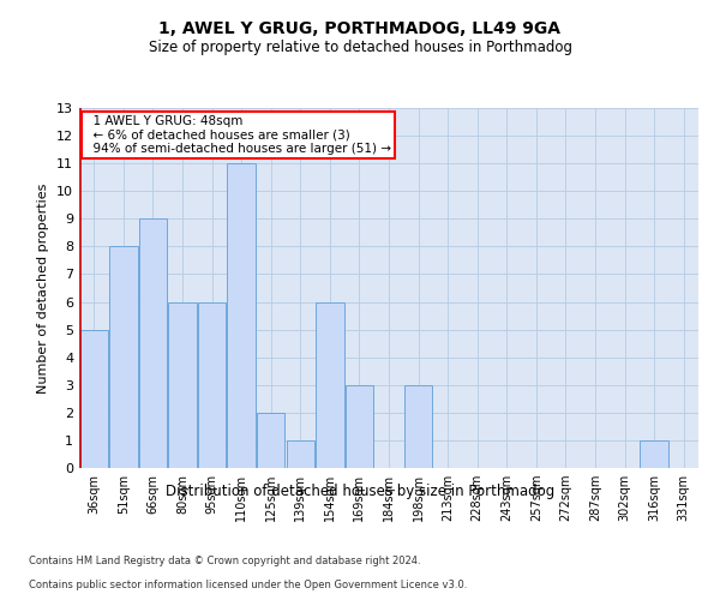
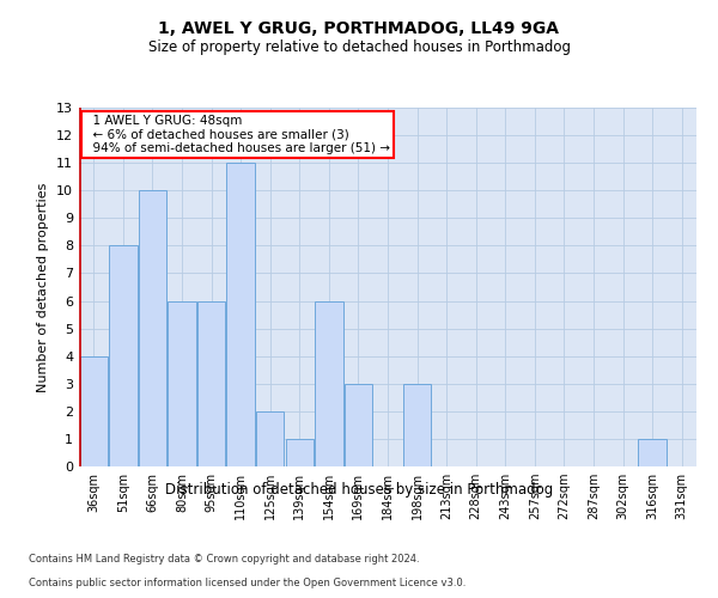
36sqm: 5 -> 4
66sqm: 9 -> 10
